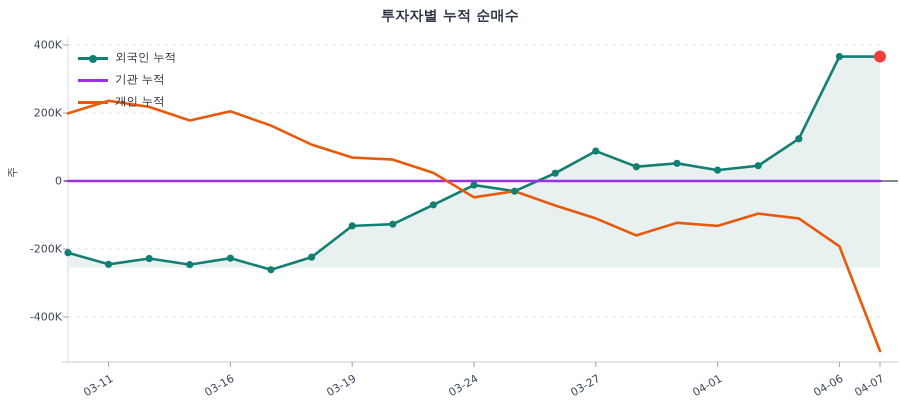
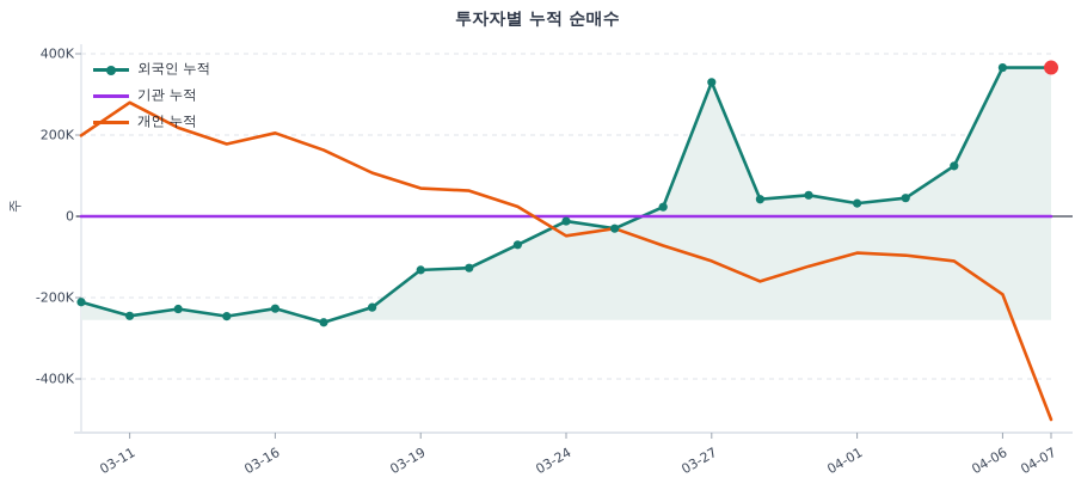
개인 누적/03-11: 240K -> 280K
외국인 누적/03-27: 90K -> 330K
개인 누적/04-01: -130K -> -90K
